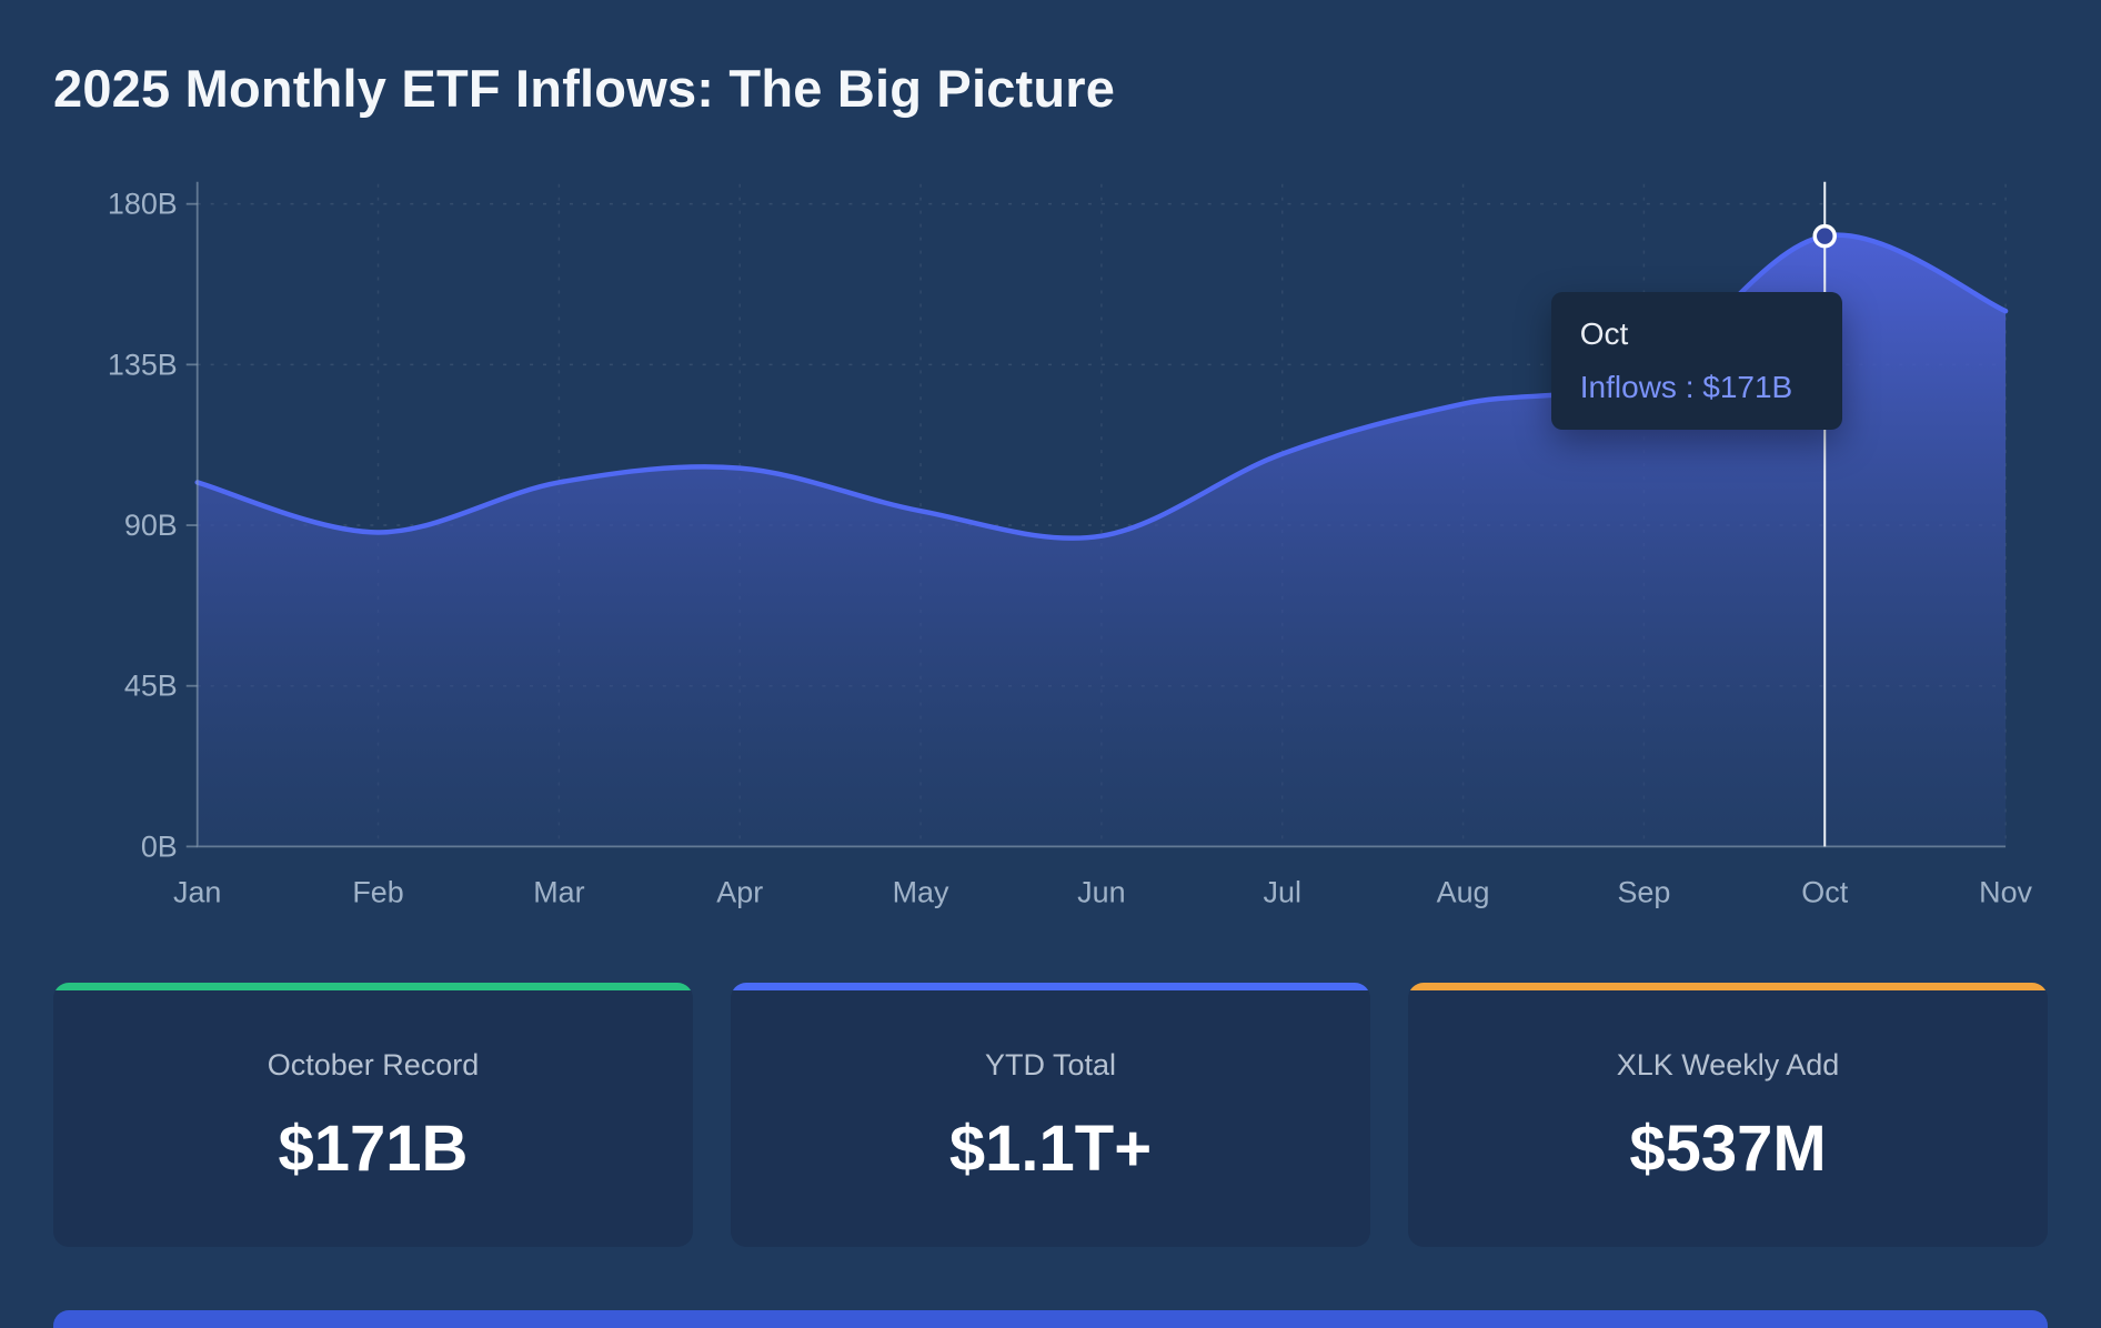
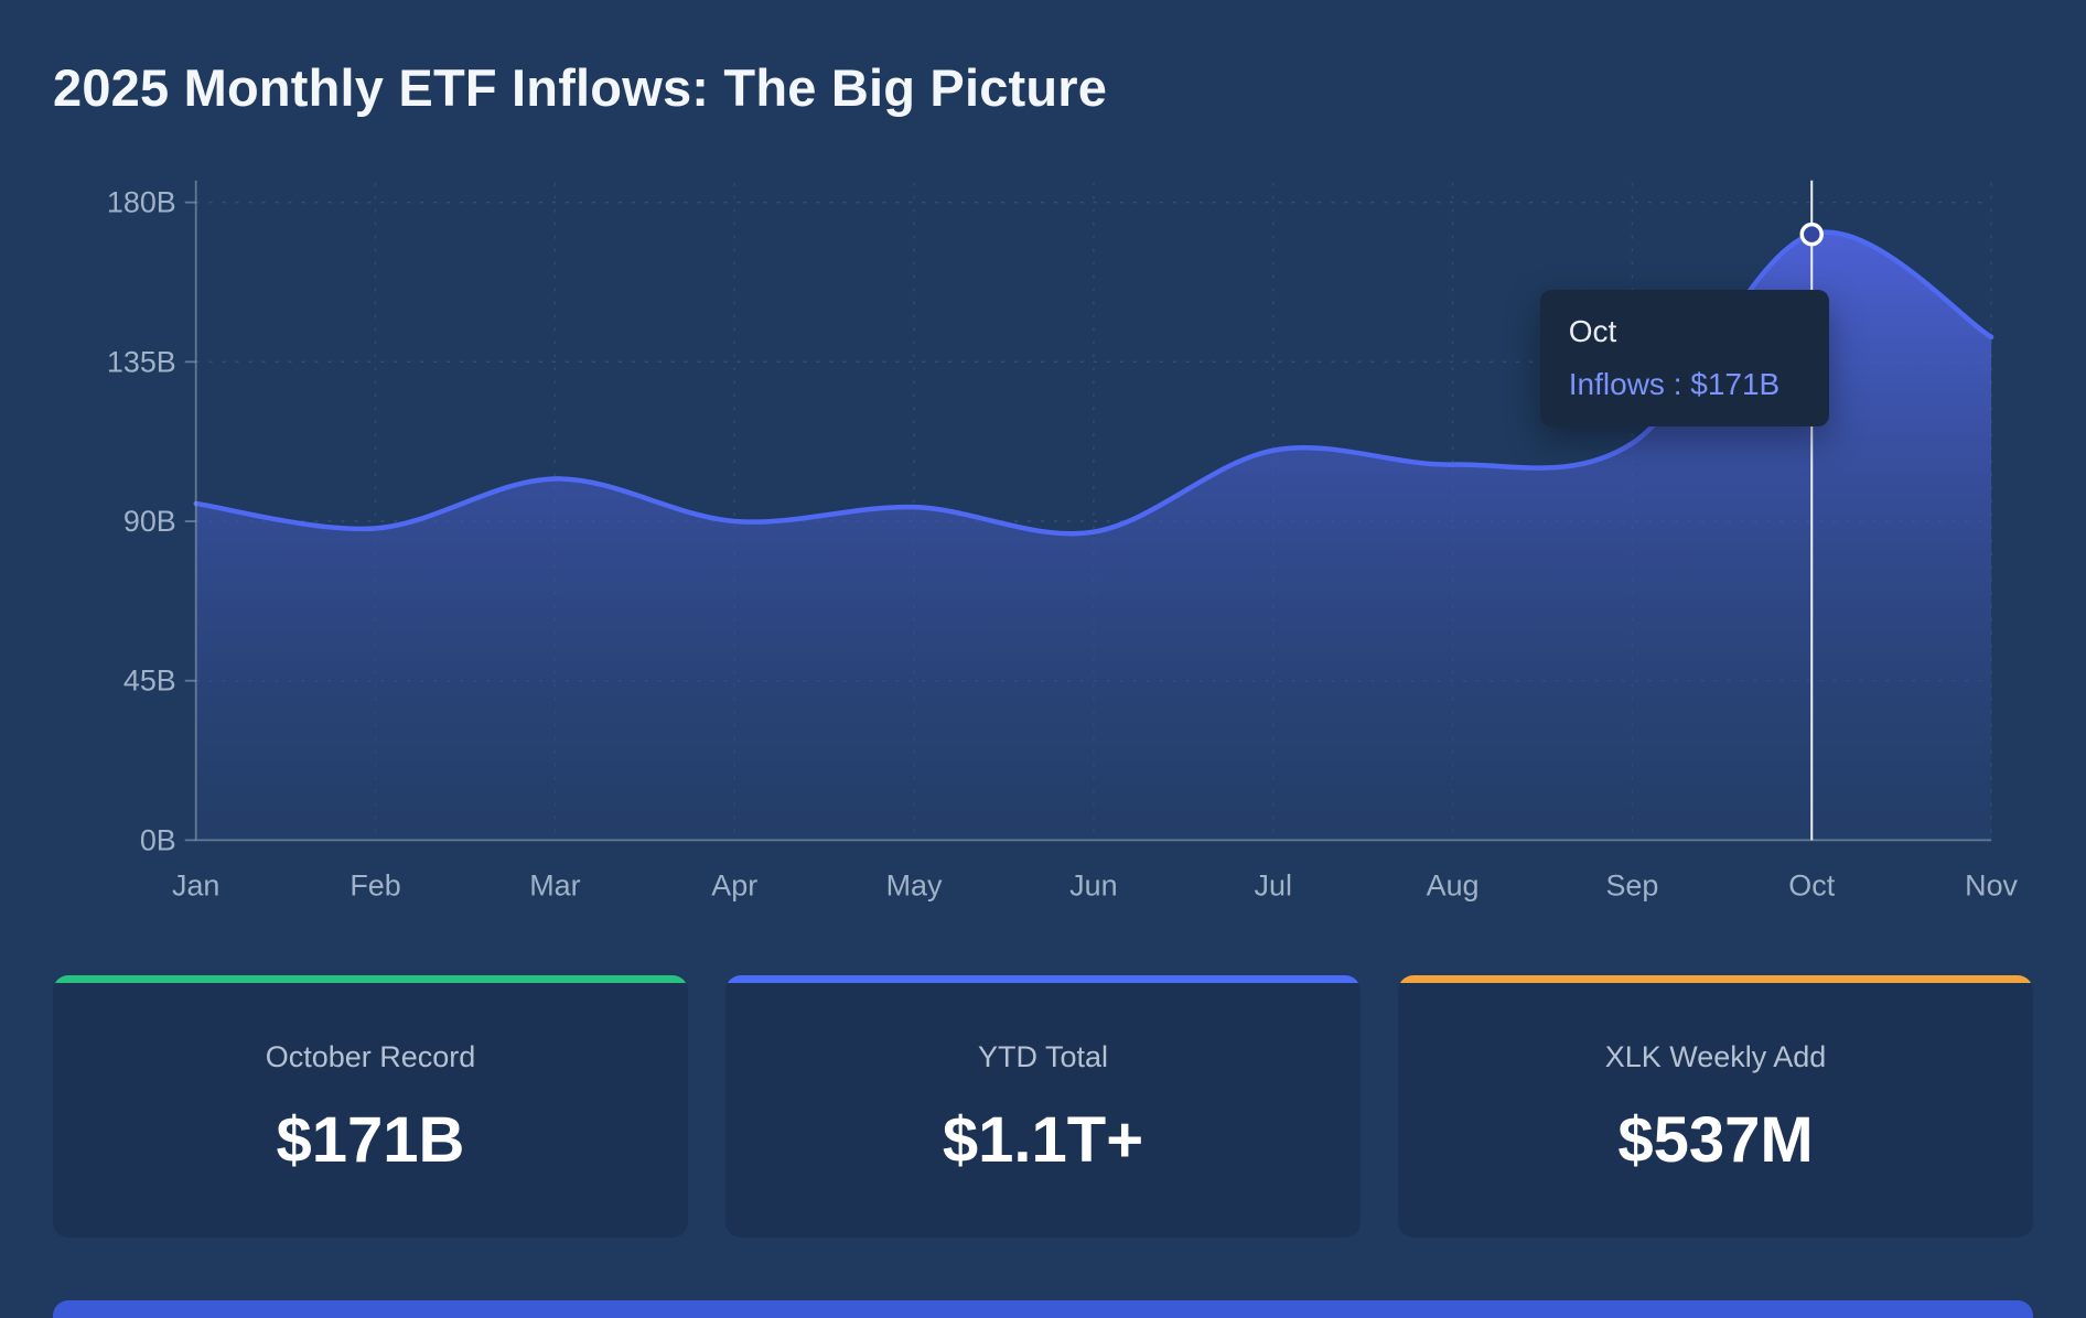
Jan: 102B -> 95B
Apr: 106B -> 90B
Aug: 124B -> 106B
Sep: 132B -> 112B
Nov: 150B -> 142B
